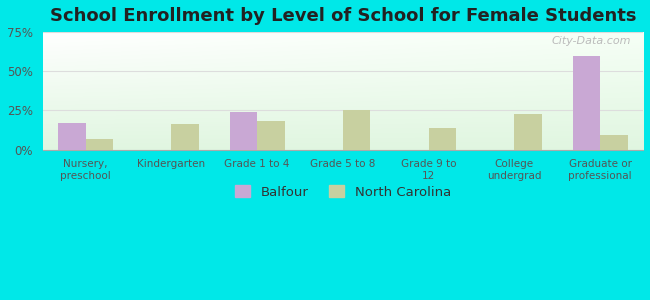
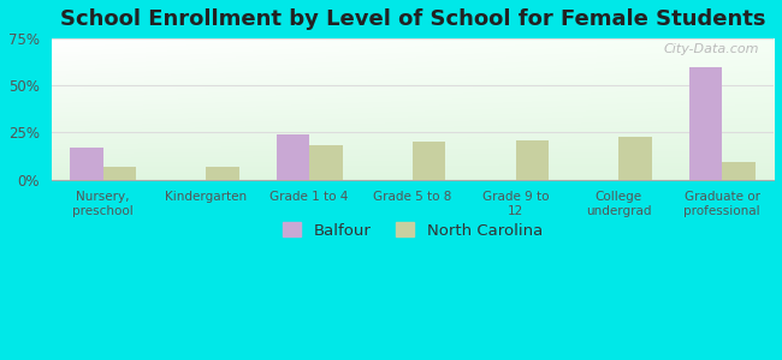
North Carolina/Kindergarten: 16% -> 7%
North Carolina/Grade 5 to 8: 25% -> 20%
North Carolina/Grade 9 to 12: 14% -> 21%
